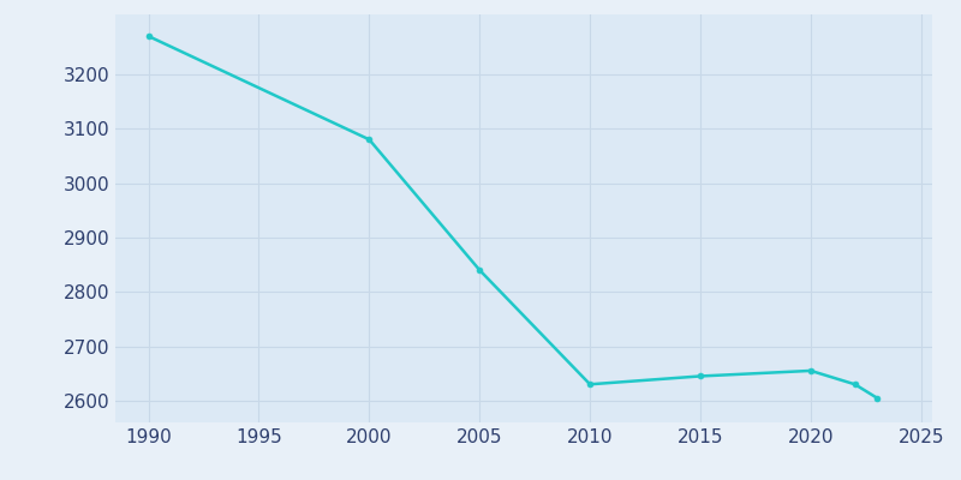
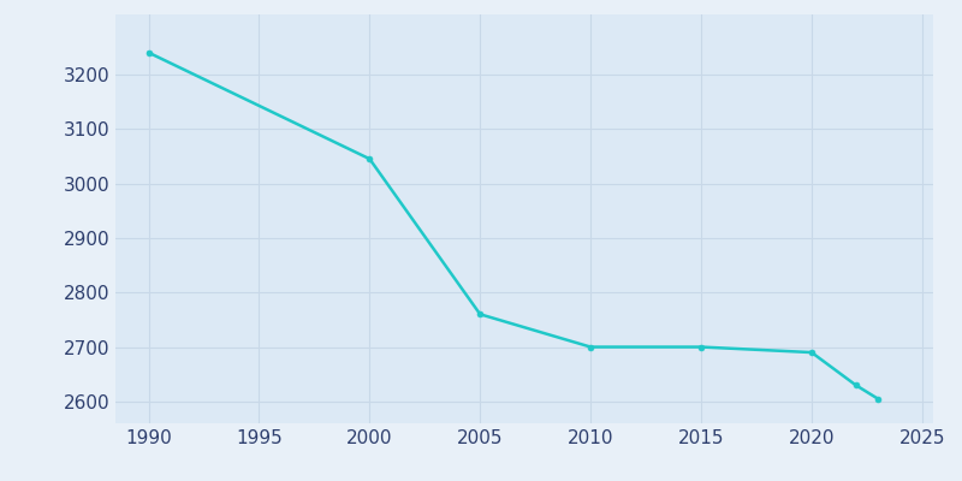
1990: 3270 -> 3240
2000: 3080 -> 3045
2005: 2840 -> 2760
2010: 2630 -> 2700
2015: 2645 -> 2700
2020: 2655 -> 2690
